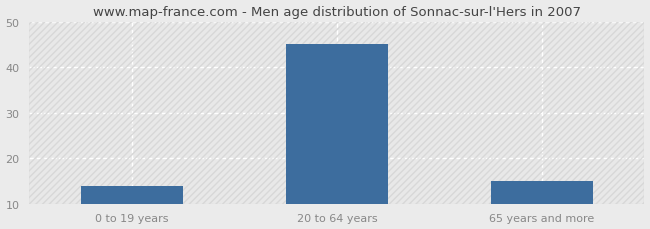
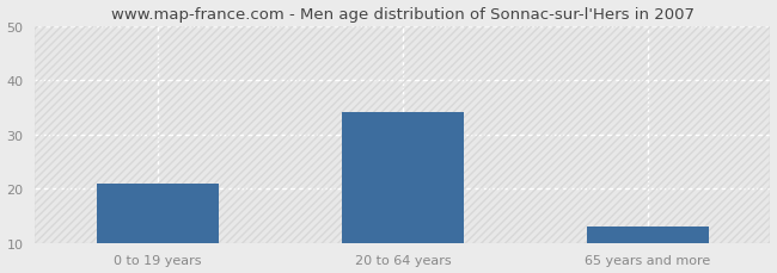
0 to 19 years: 14 -> 21
20 to 64 years: 45 -> 34
65 years and more: 15 -> 13
